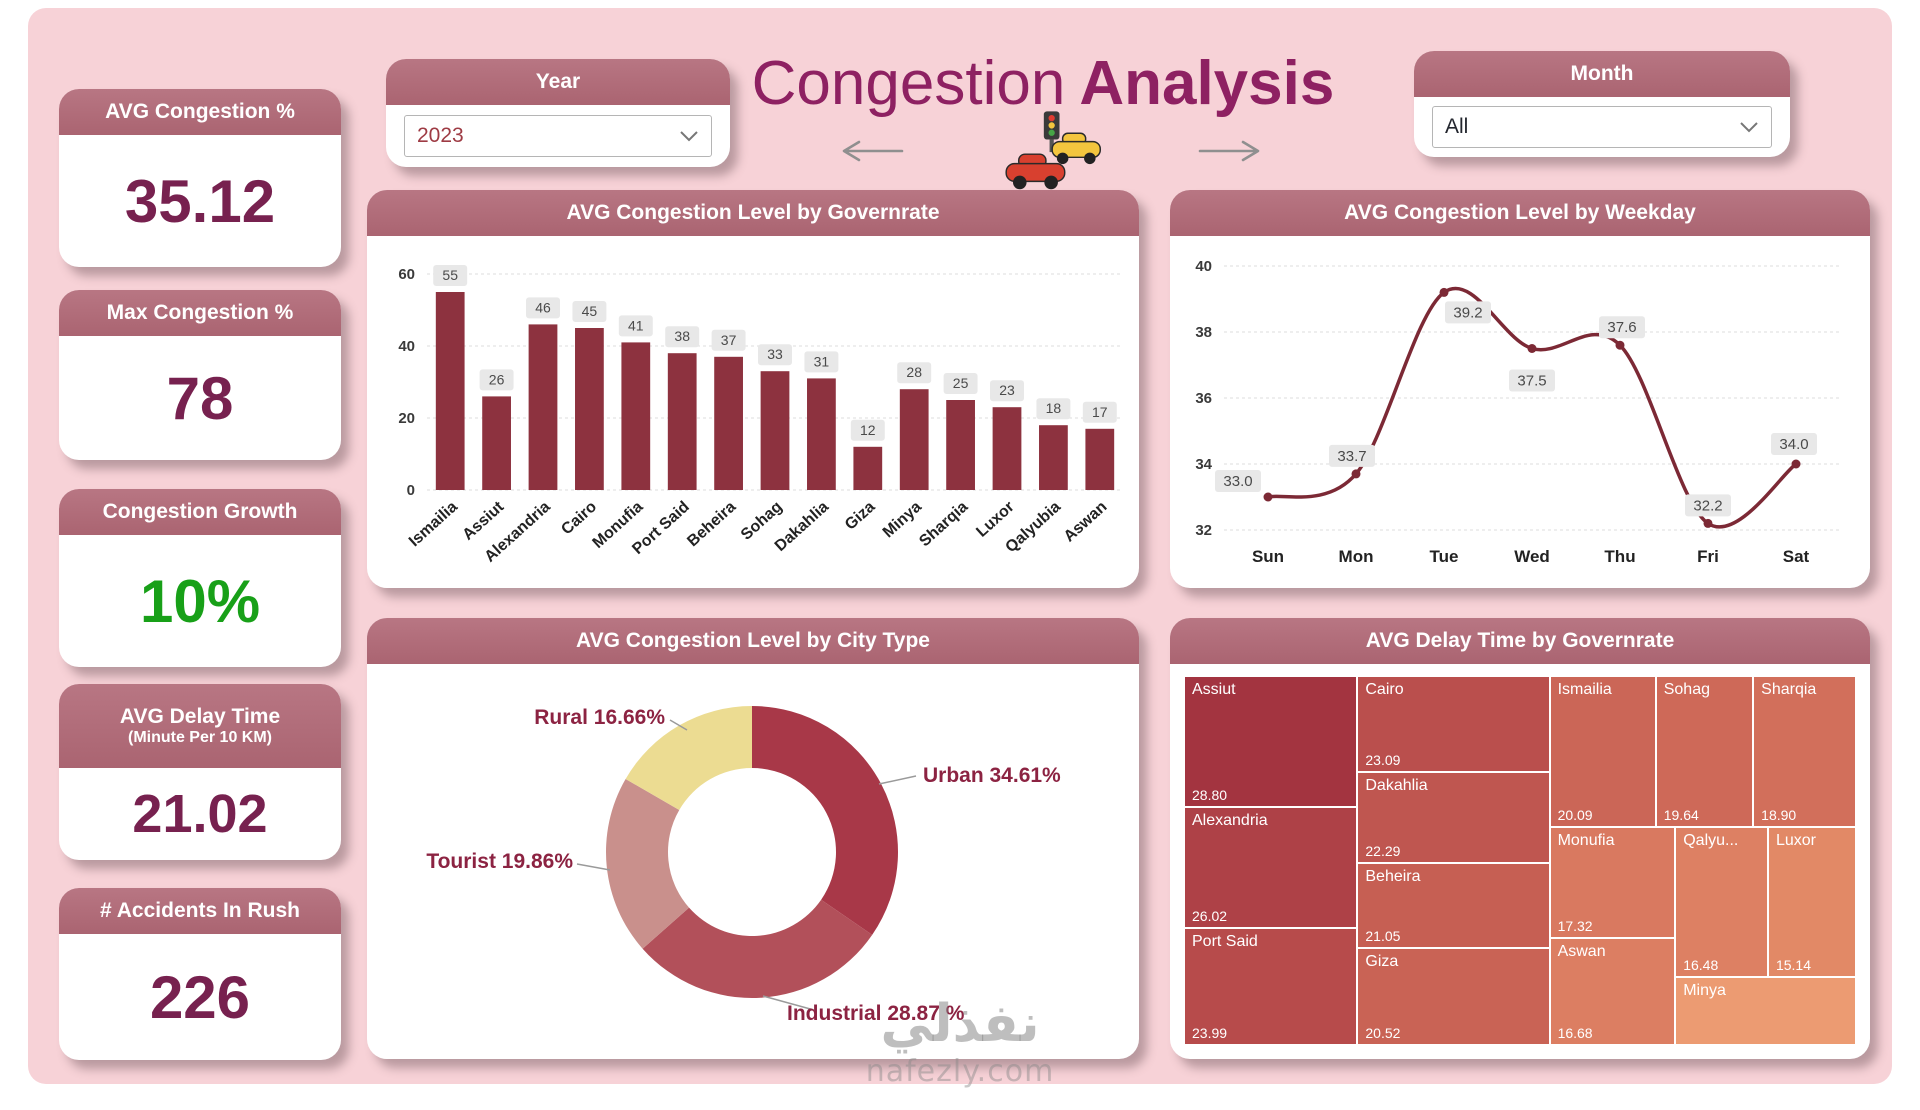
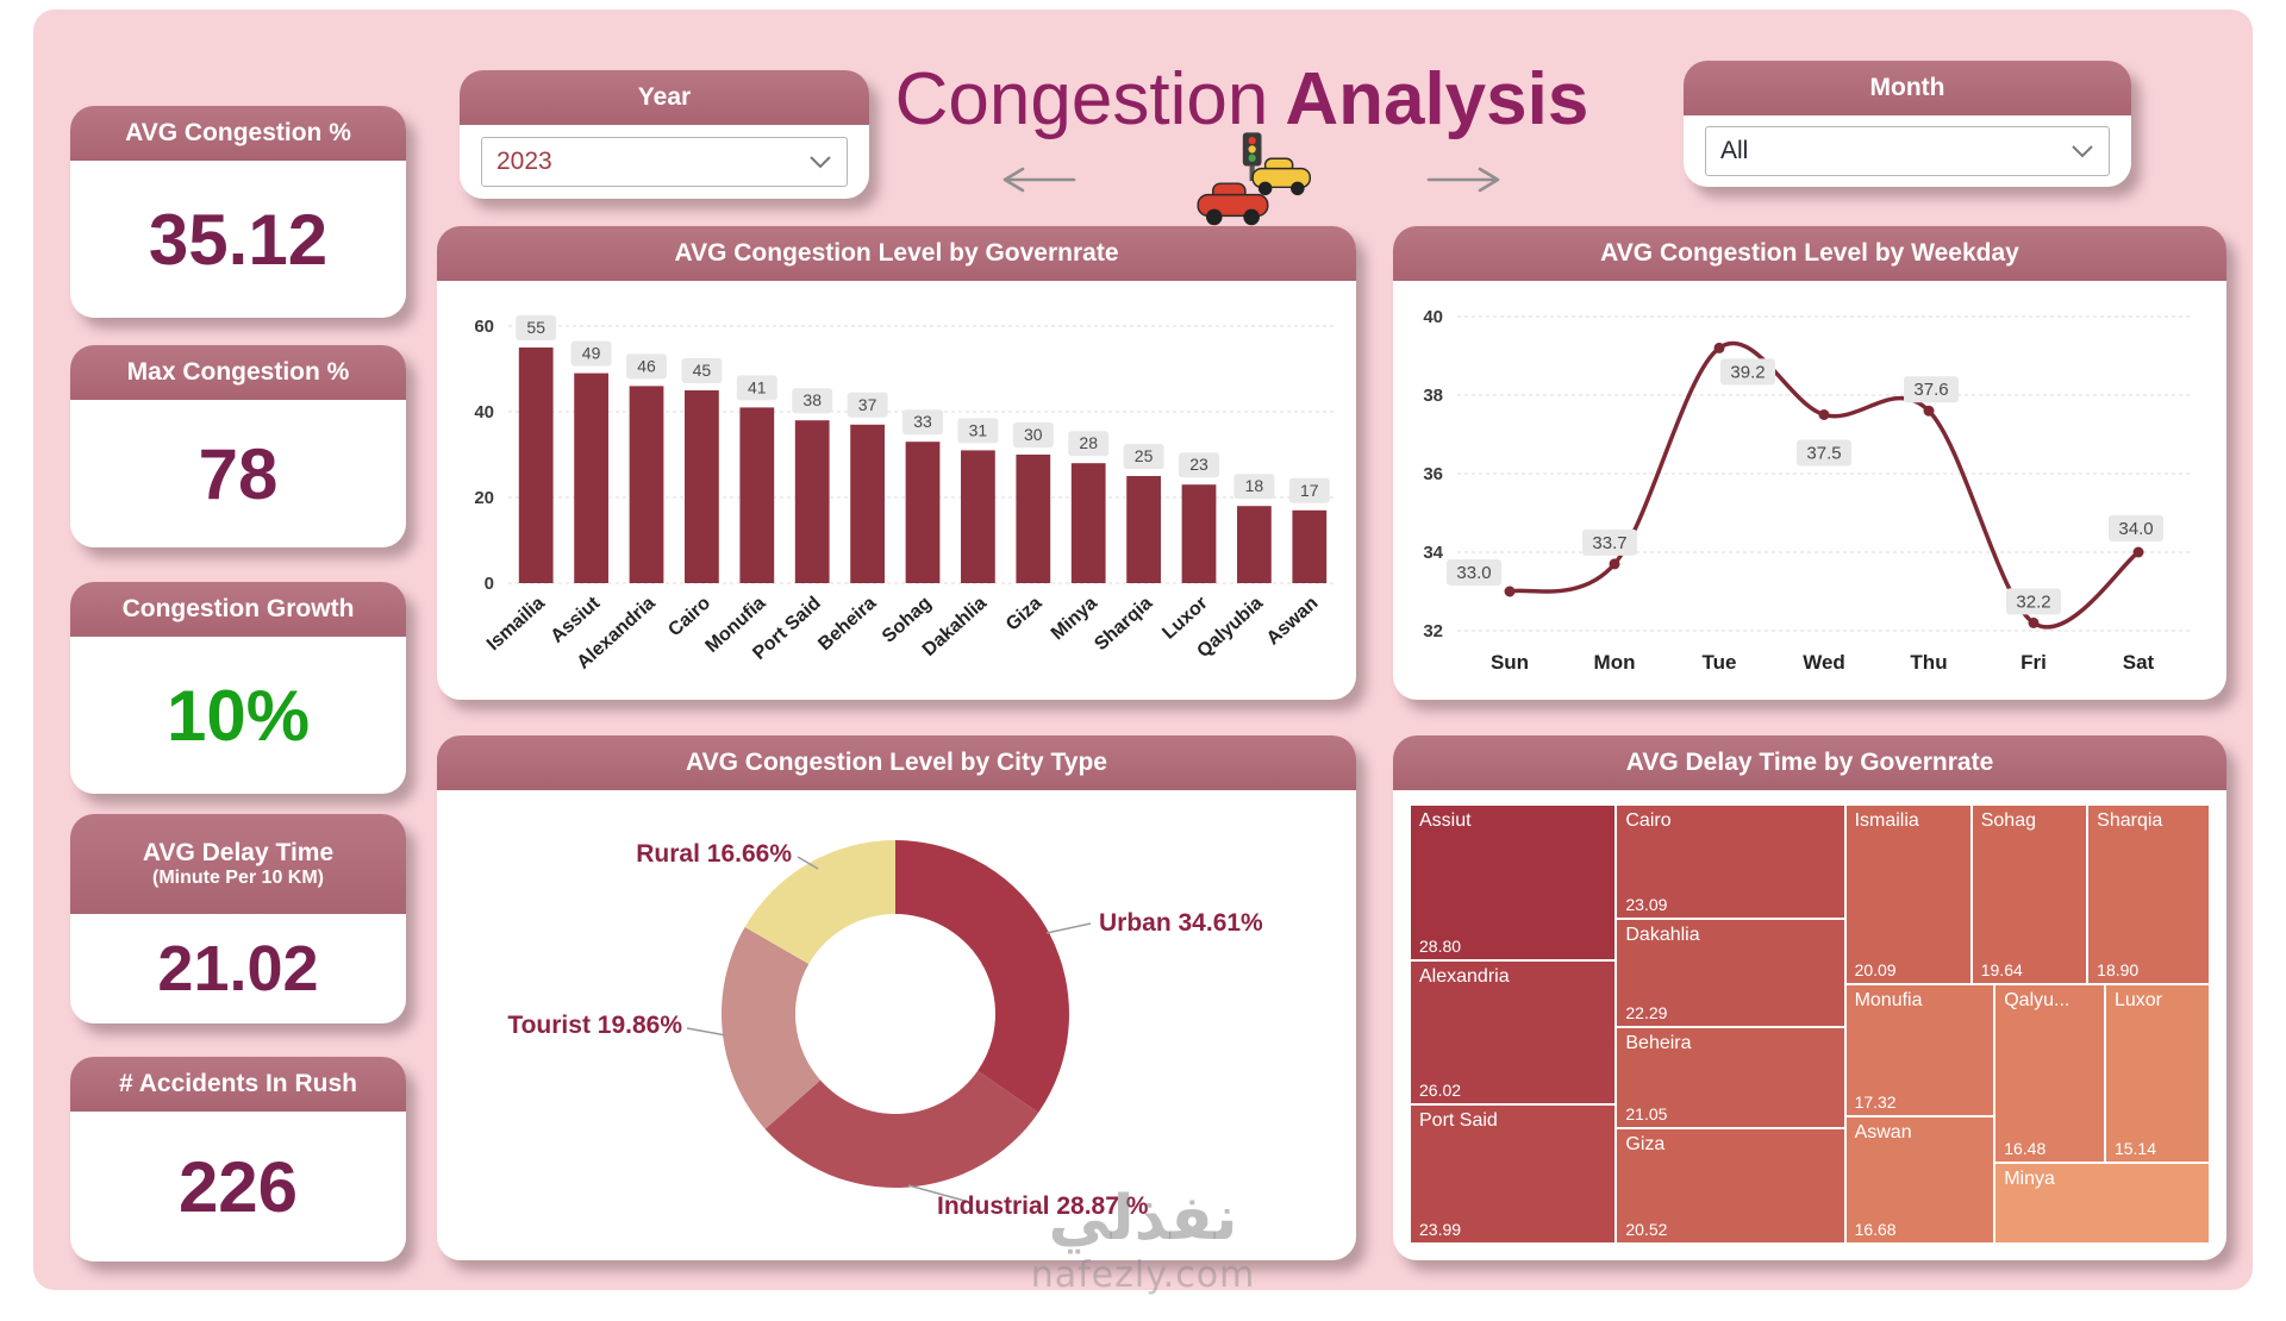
AVG Congestion Level by Governrate/Assiut: 26 -> 49
AVG Congestion Level by Governrate/Giza: 12 -> 30
